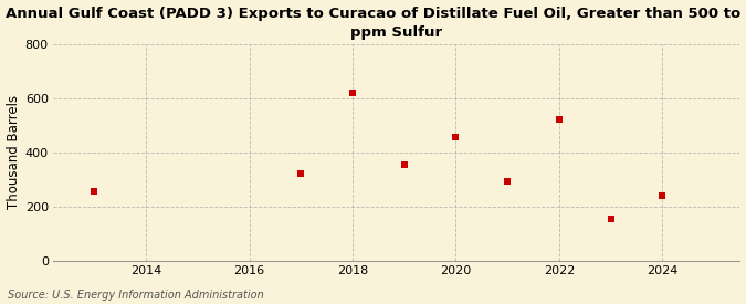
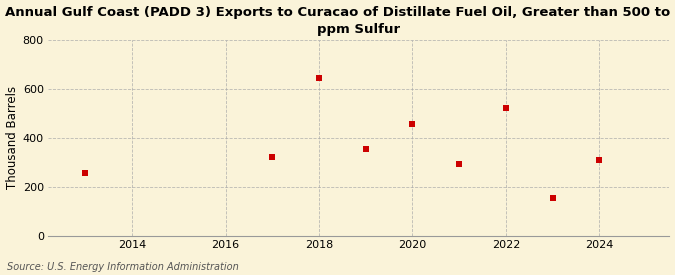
2018: 620 -> 645
2024: 240 -> 310
